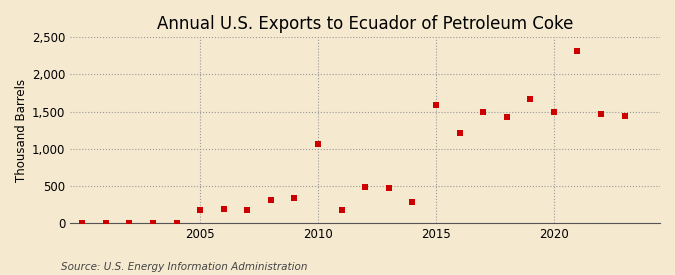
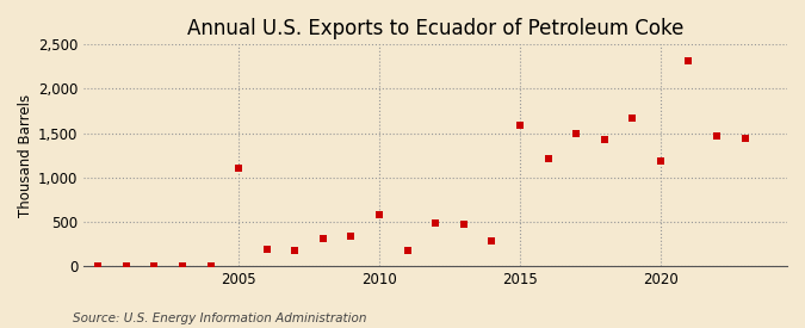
2005: 180 -> 1,100
2010: 1,060 -> 580
2020: 1,490 -> 1,180
